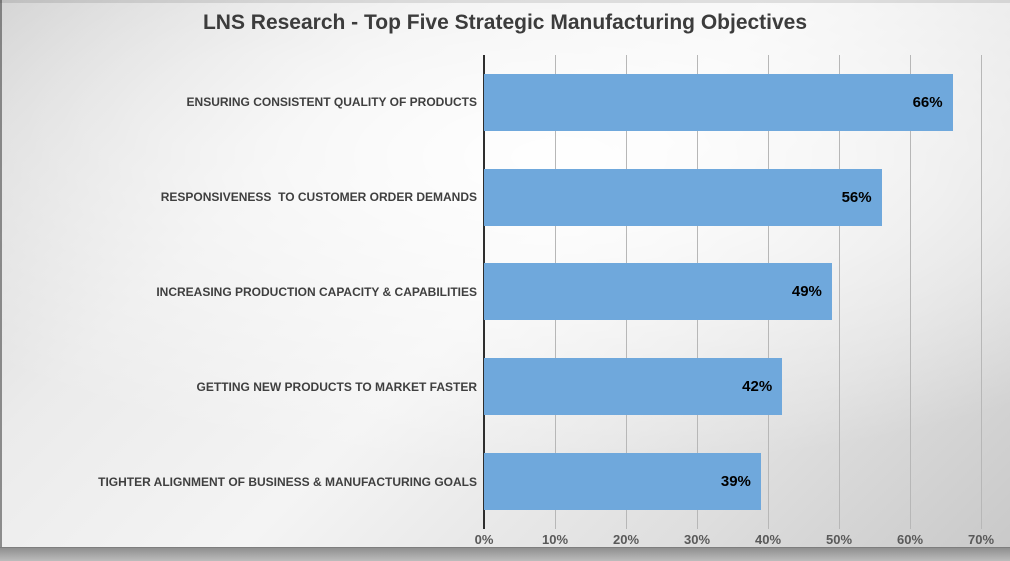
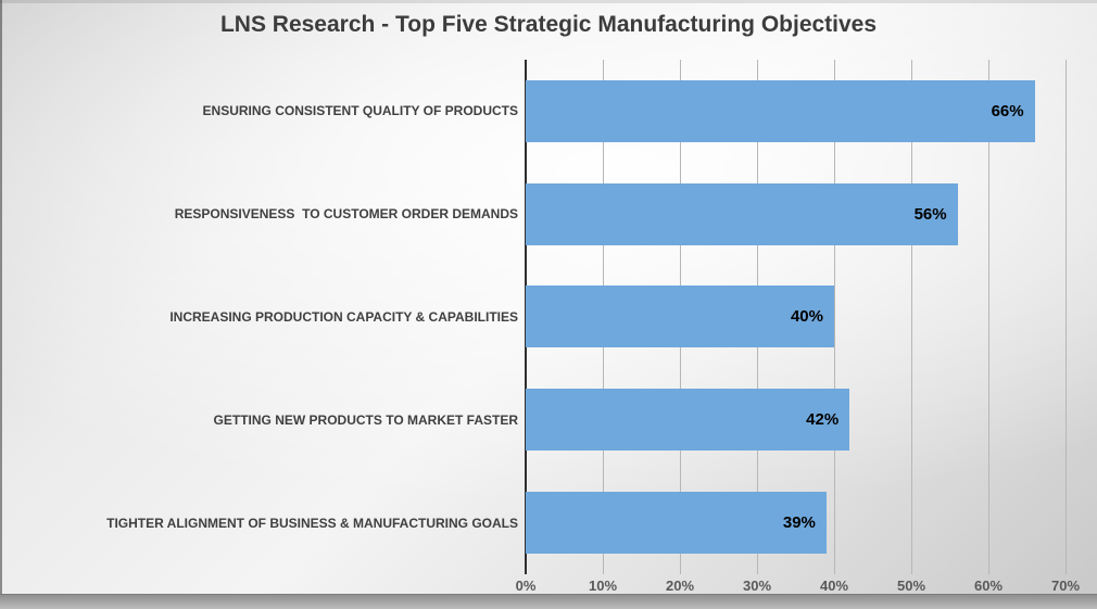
INCREASING PRODUCTION CAPACITY & CAPABILITIES: 49% -> 40%
